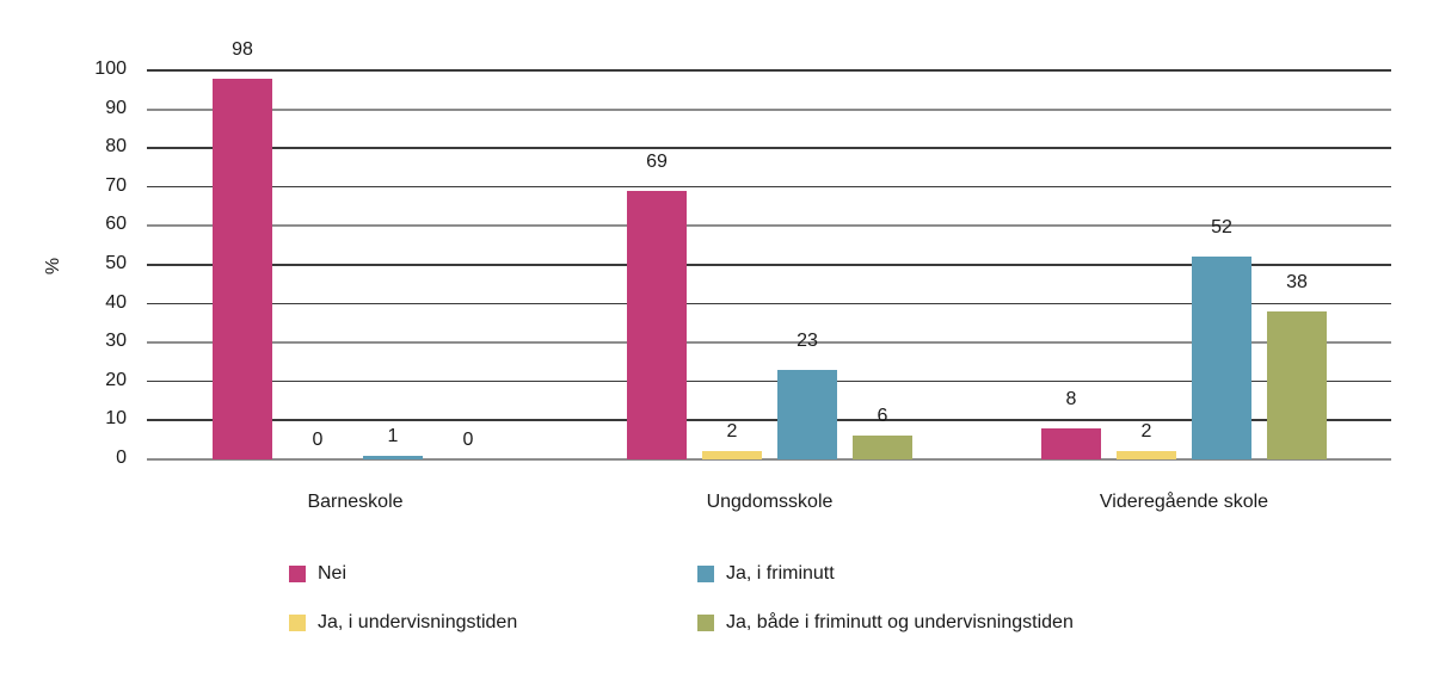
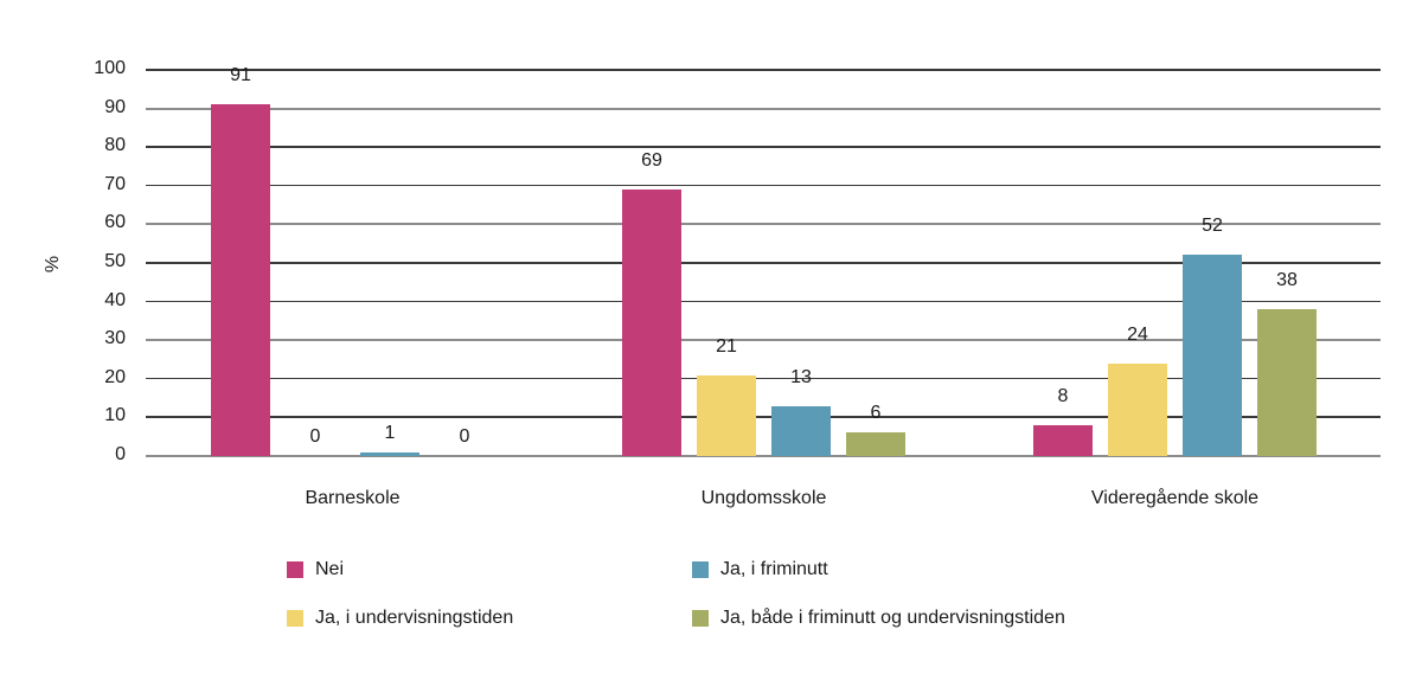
Nei/Barneskole: 98 -> 91
Ja, i undervisningstiden/Ungdomsskole: 2 -> 21
Ja, i friminutt/Ungdomsskole: 23 -> 13
Ja, i undervisningstiden/Videregående skole: 2 -> 24
